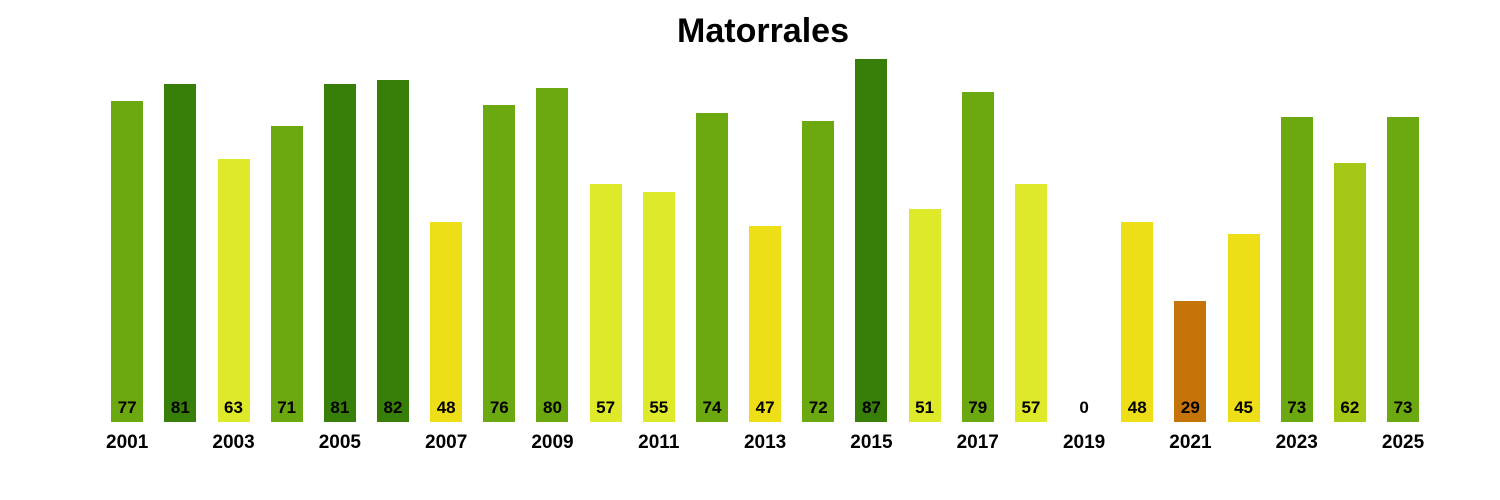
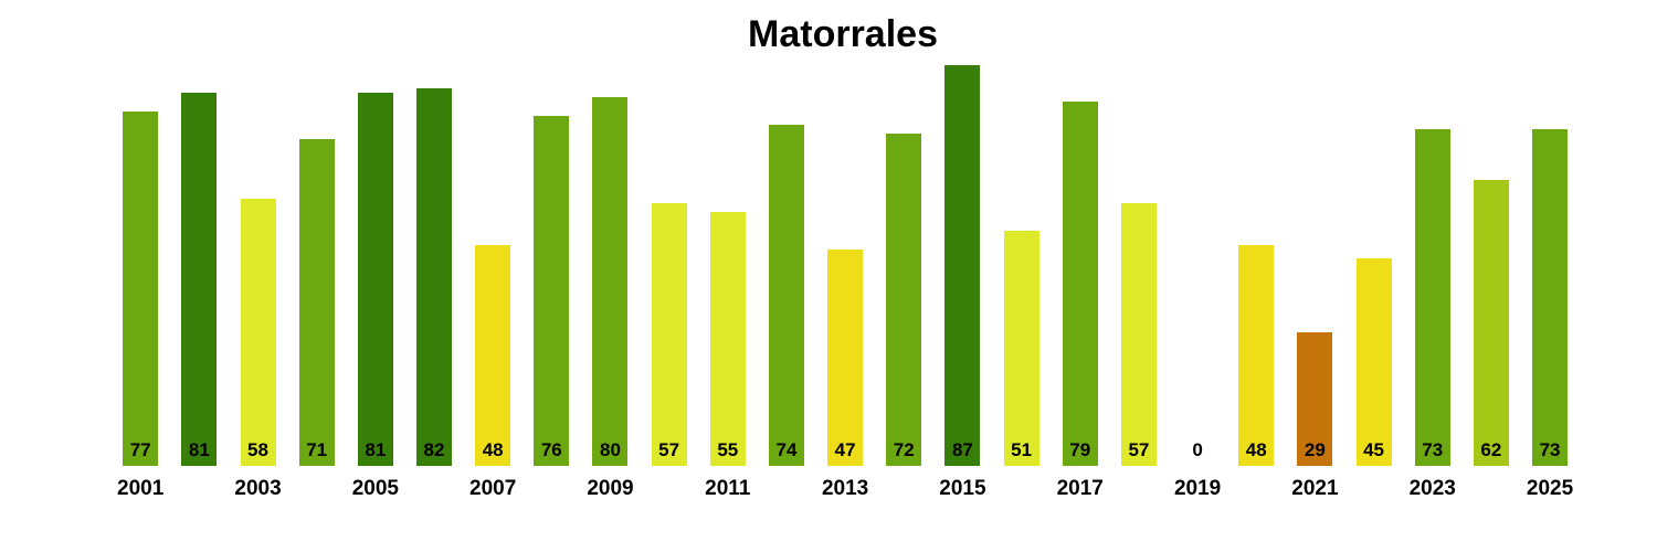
2003: 63 -> 58
